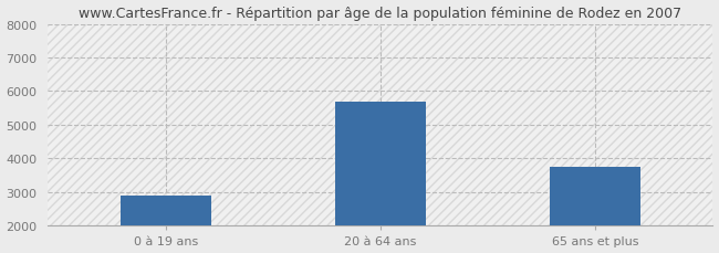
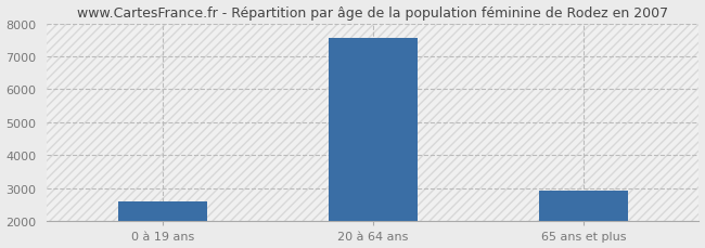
0 à 19 ans: 2900 -> 2600
20 à 64 ans: 5700 -> 7550
65 ans et plus: 3750 -> 2930
